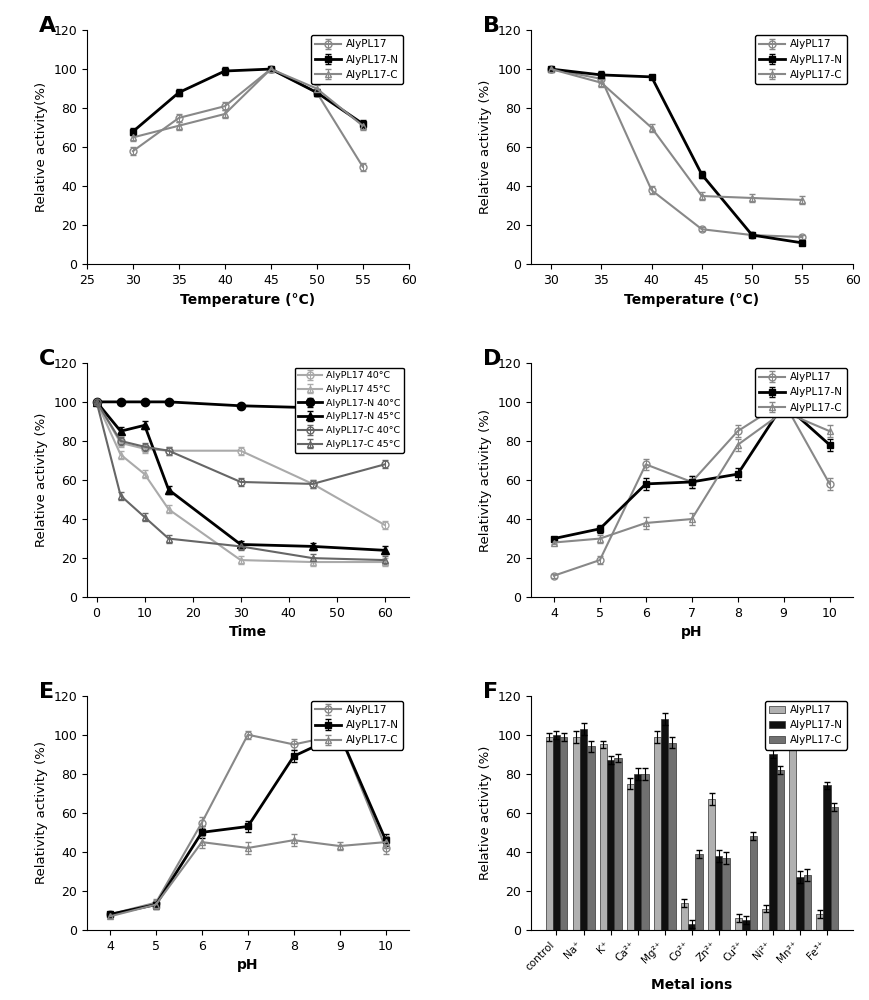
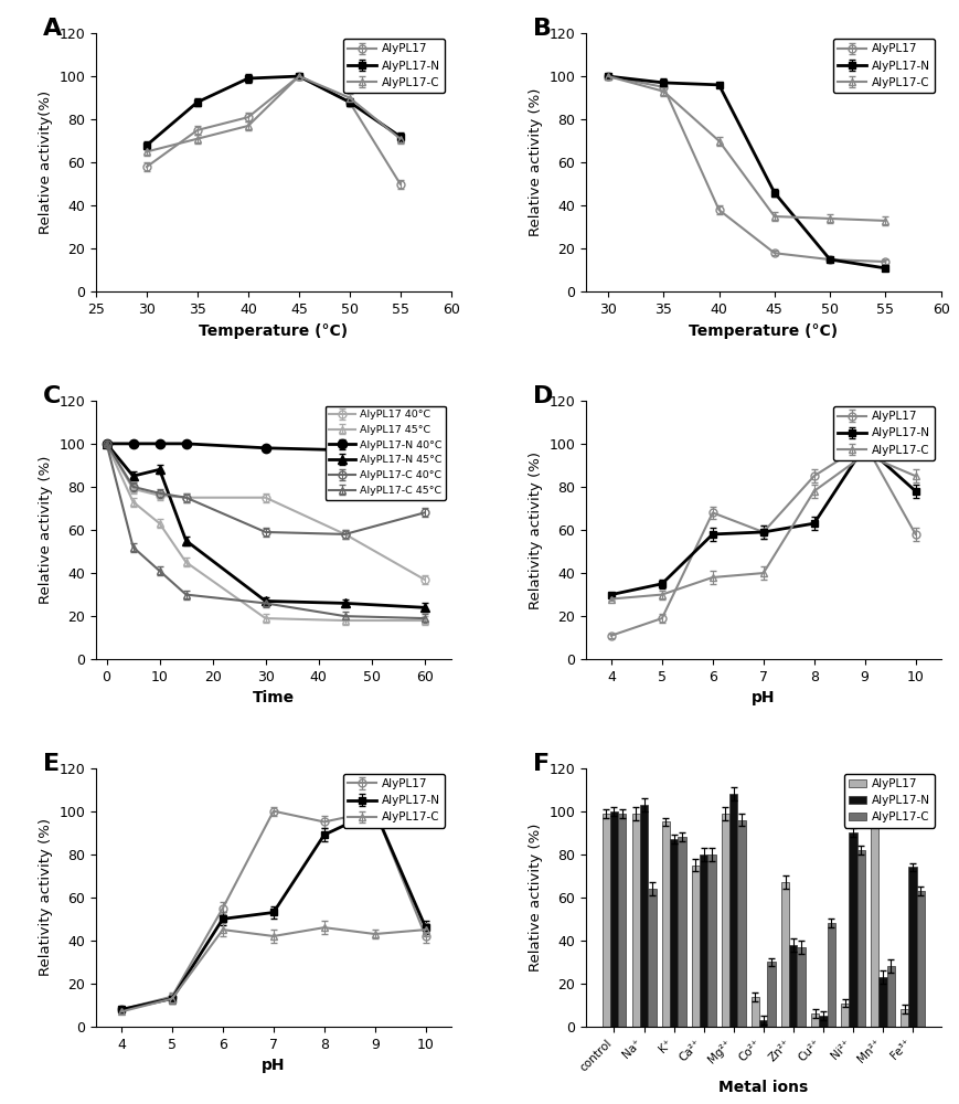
AlyPL17-C/Na⁺: 94 -> 64
AlyPL17-C/Co²⁺: 39 -> 30
AlyPL17-N/Mn²⁺: 27 -> 23
